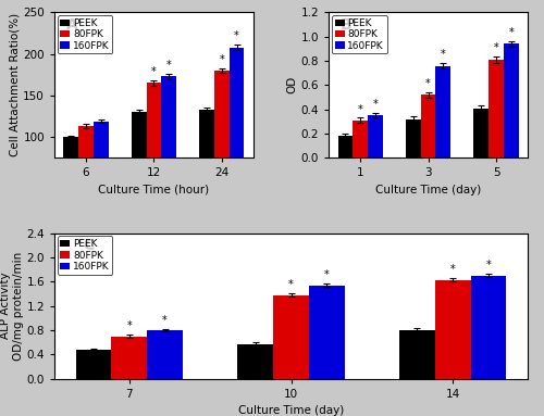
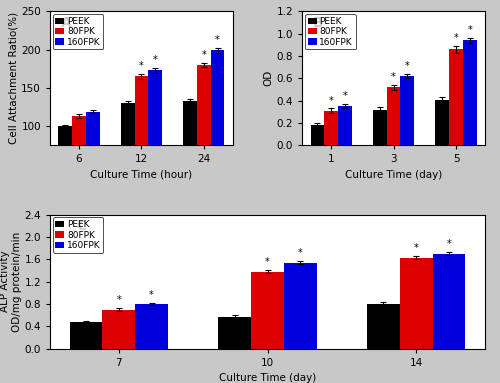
160FPK/24: 208 -> 199
160FPK/3: 0.76 -> 0.62
80FPK/5: 0.81 -> 0.86
